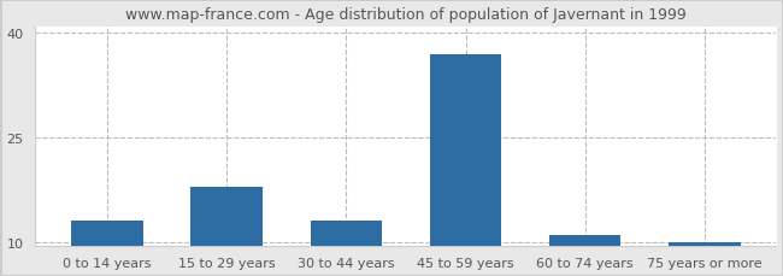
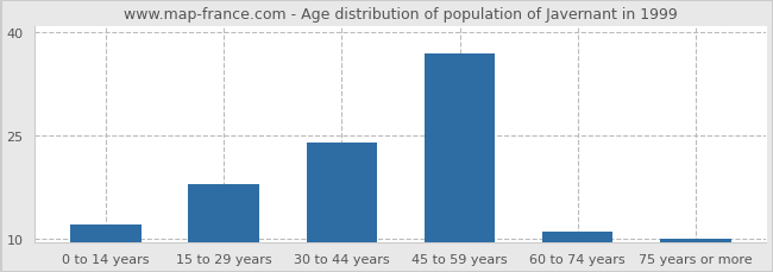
0 to 14 years: 13 -> 12
30 to 44 years: 13 -> 24
